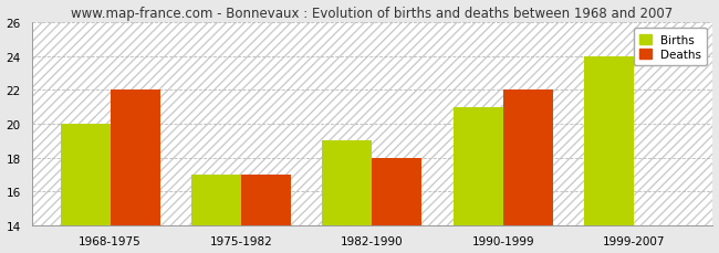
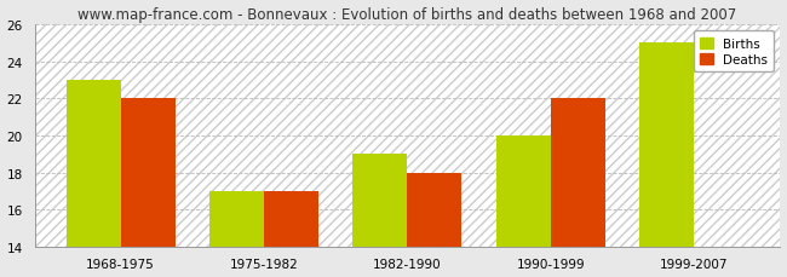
Births/1968-1975: 20 -> 23
Births/1990-1999: 21 -> 20
Births/1999-2007: 24 -> 25
